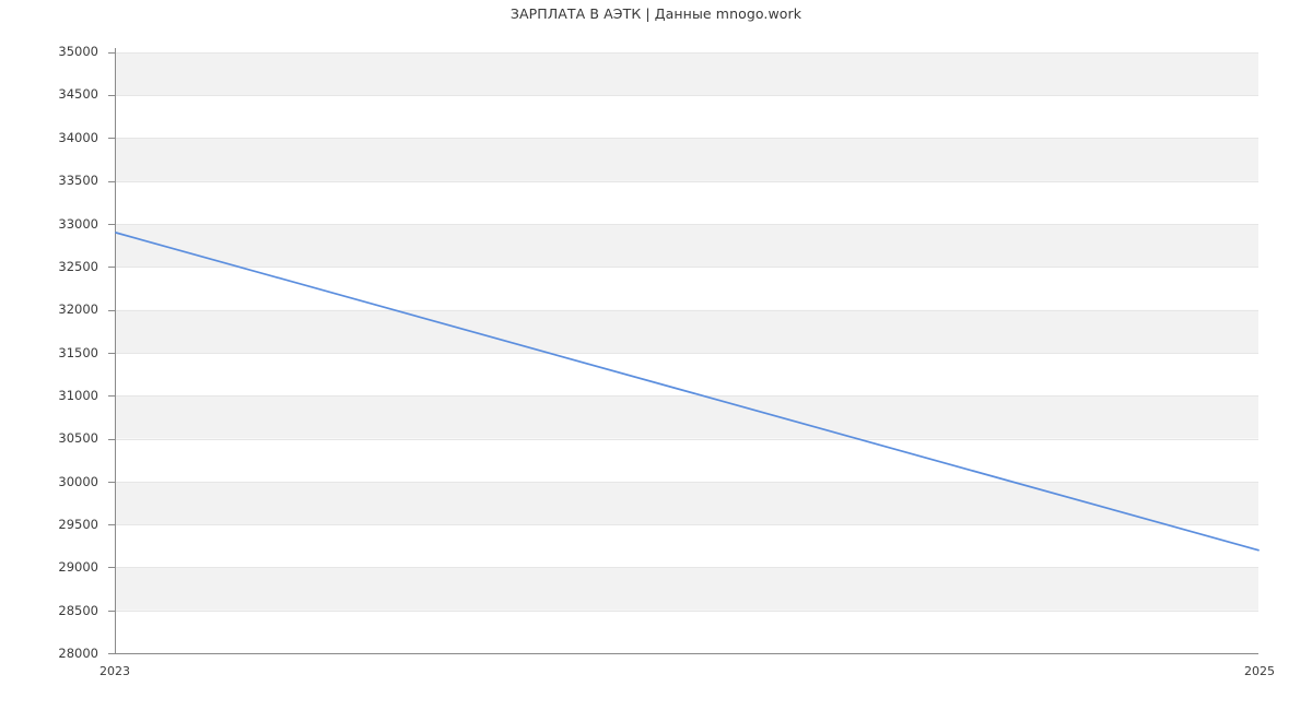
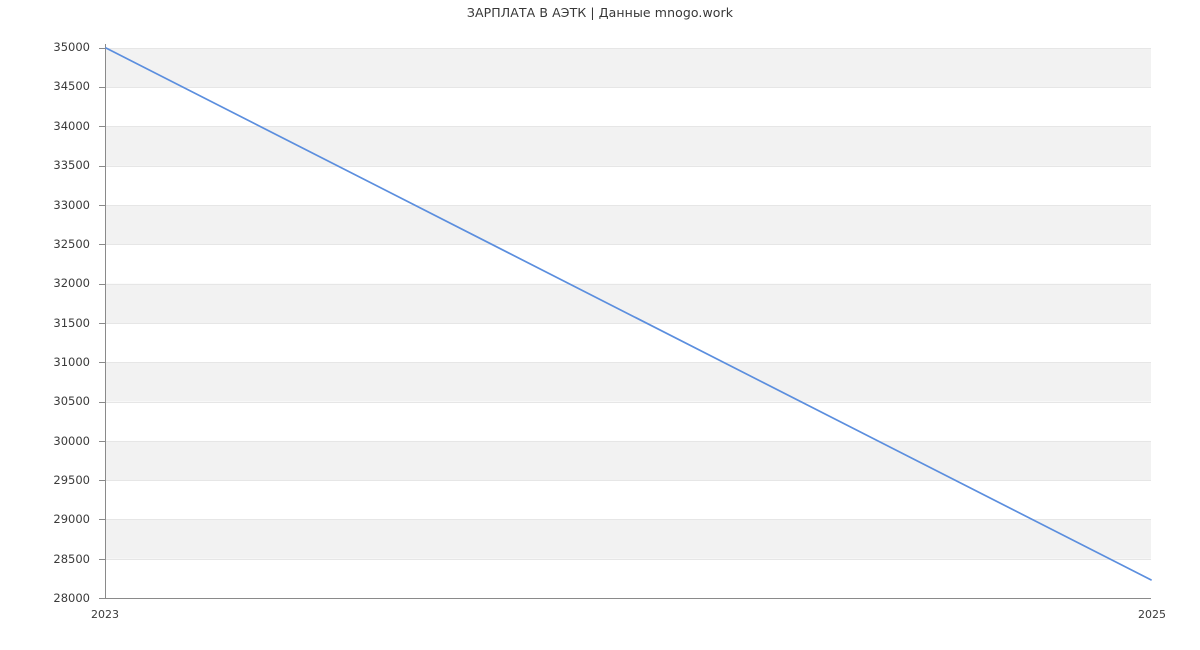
2023: 32900 -> 35000
2025: 29200 -> 28200
